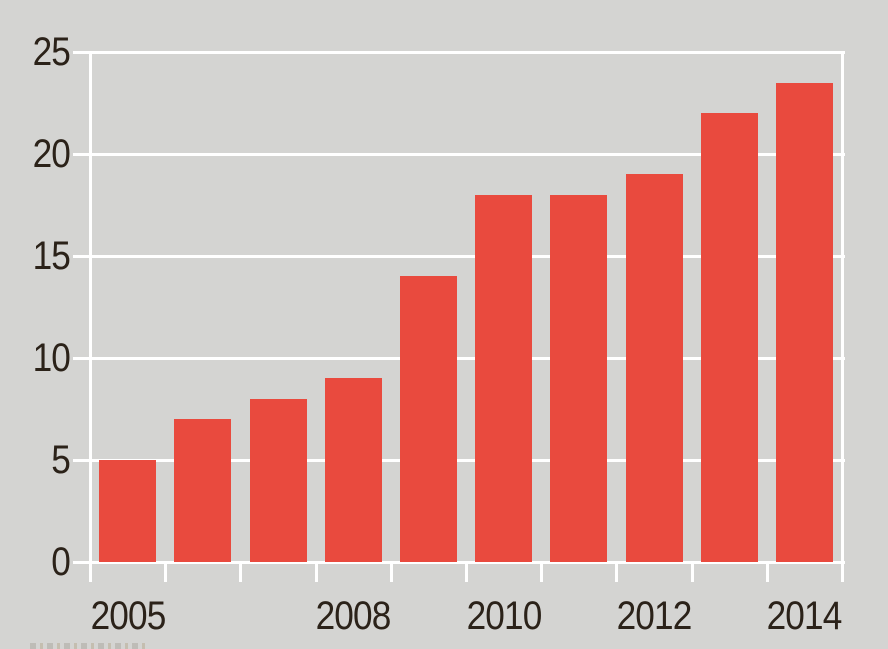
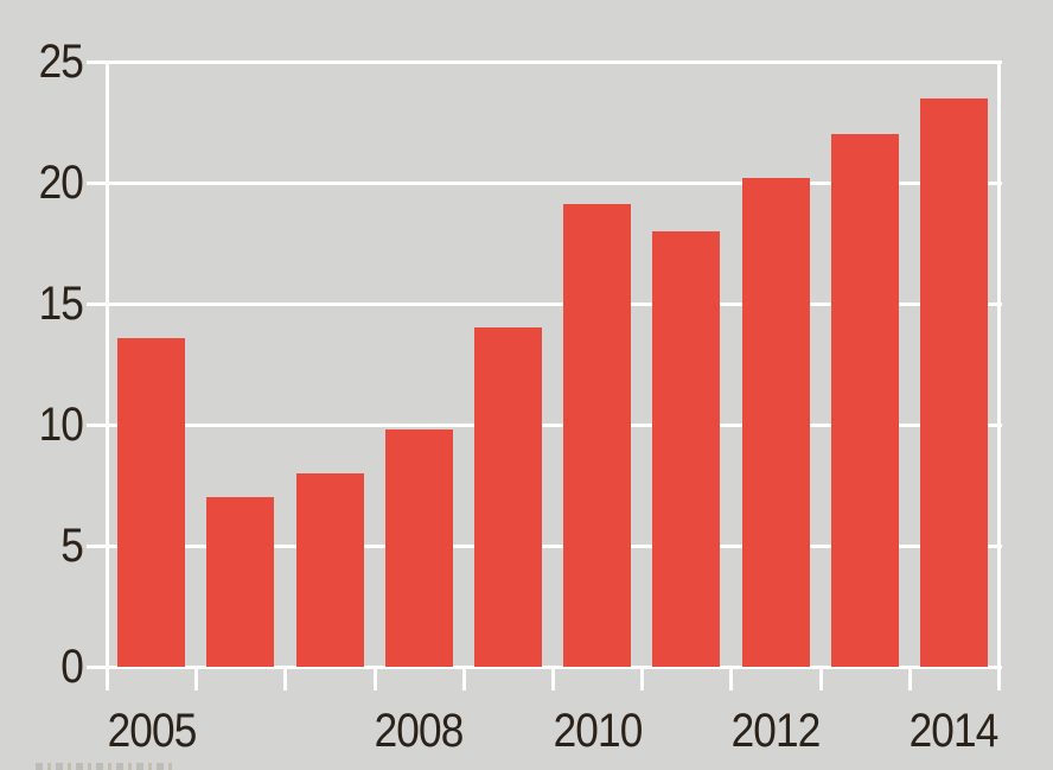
2005: 5.0 -> 13.6
2008: 9.0 -> 9.8
2010: 18.0 -> 19.1
2012: 19.0 -> 20.2
